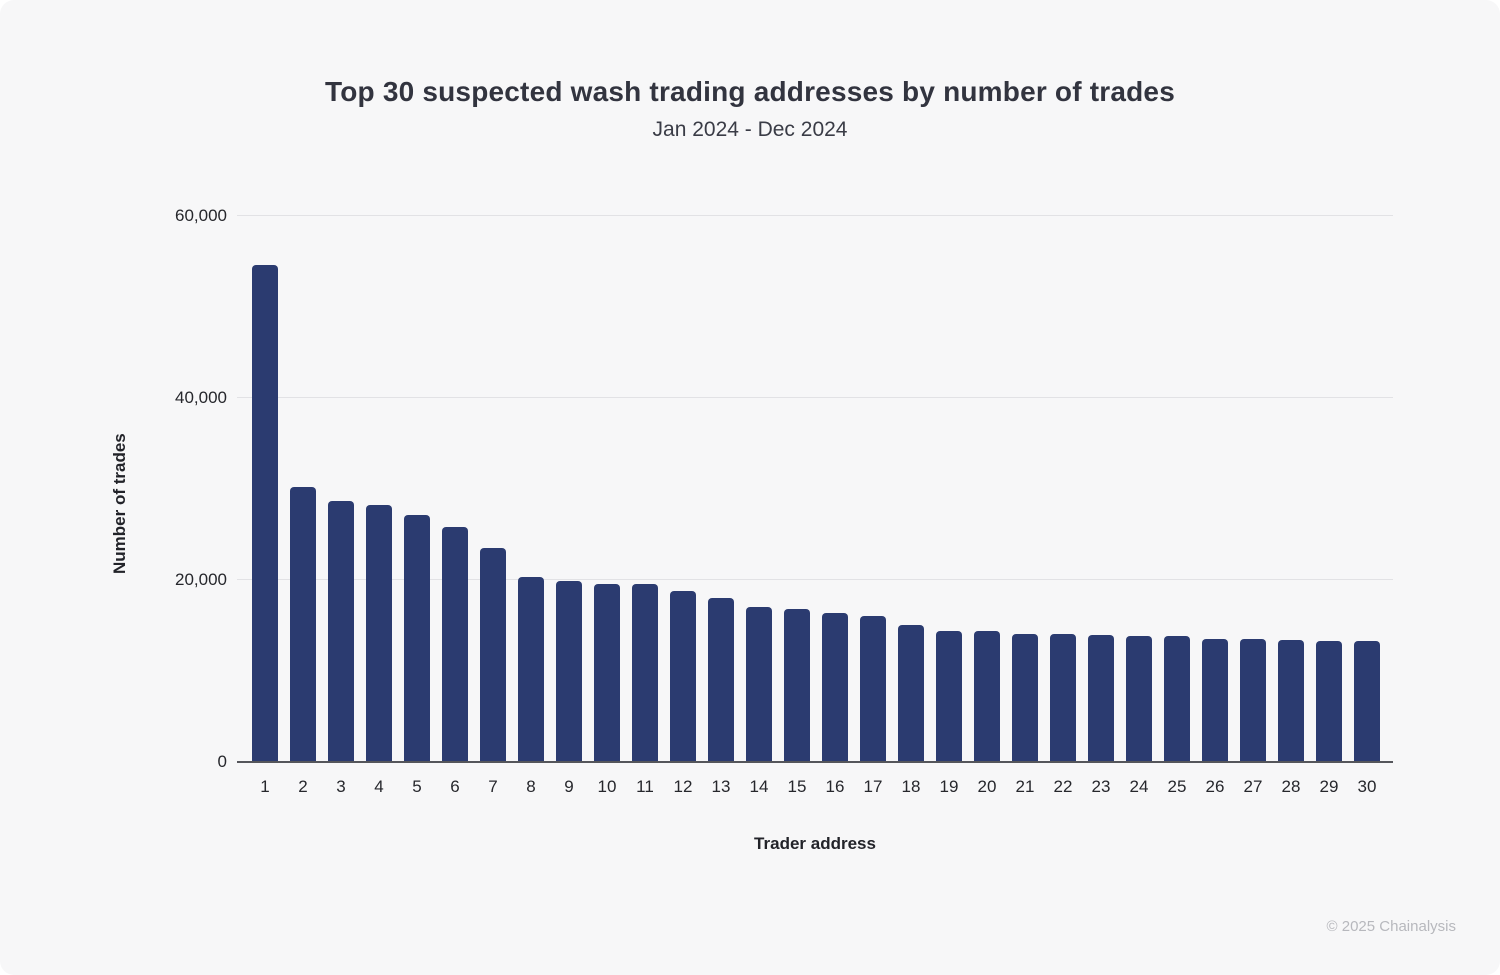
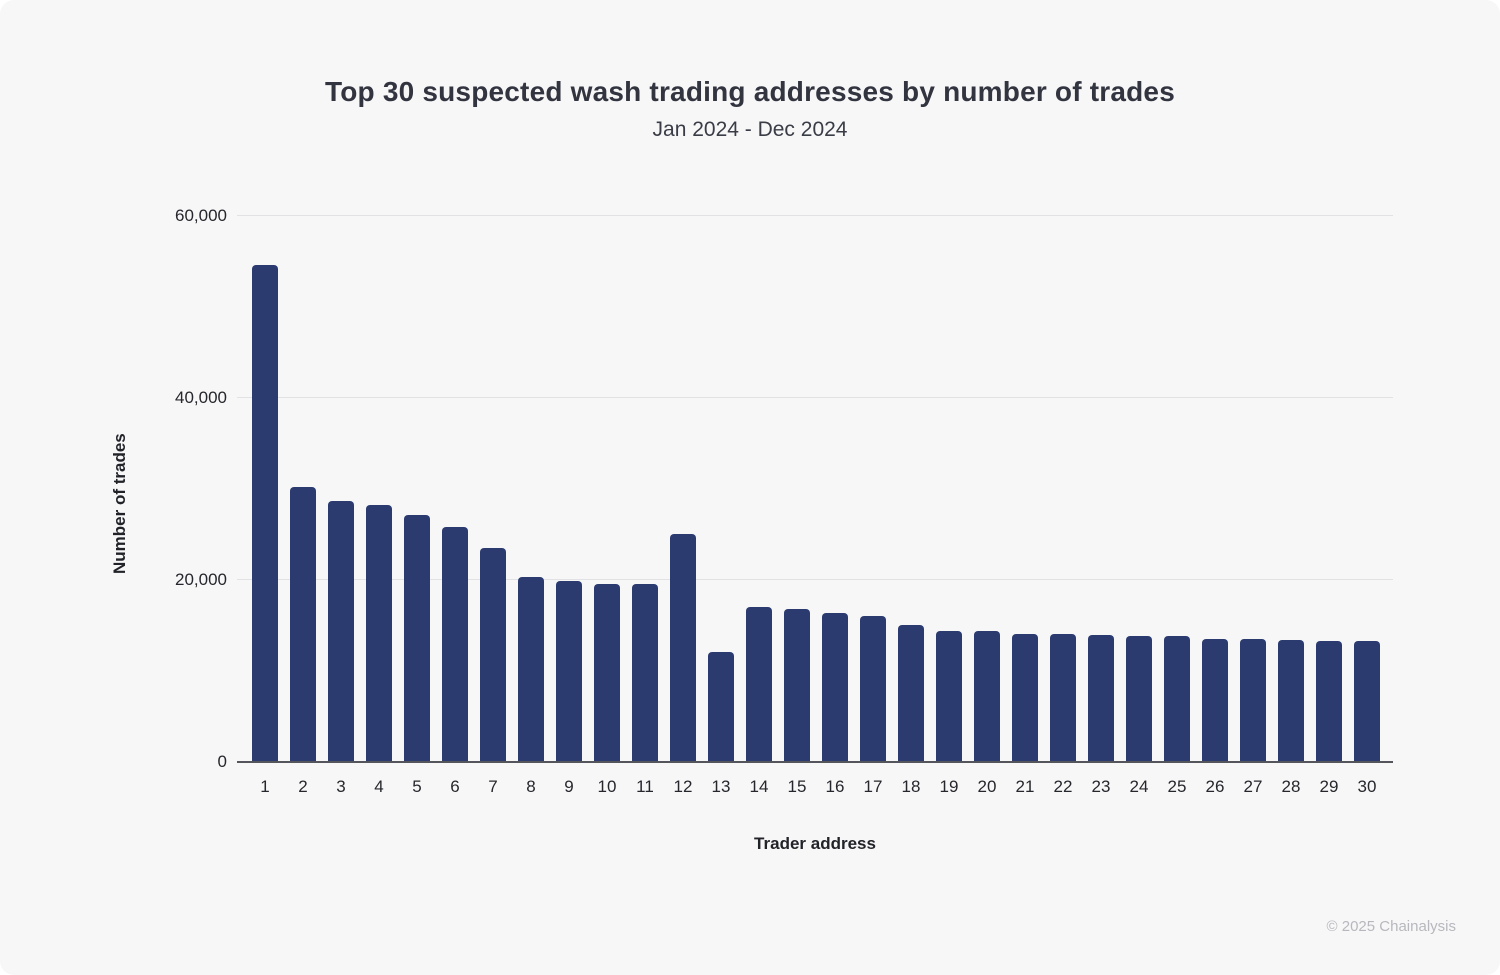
12: 19000 -> 25000
13: 18000 -> 12000
